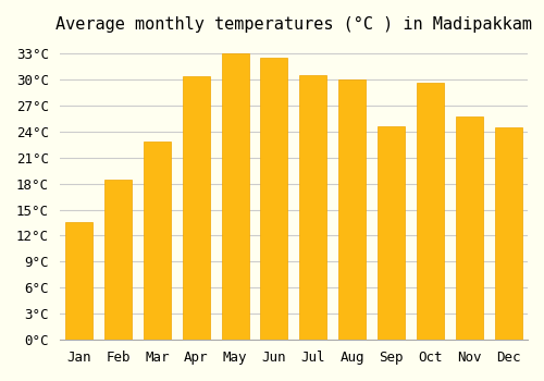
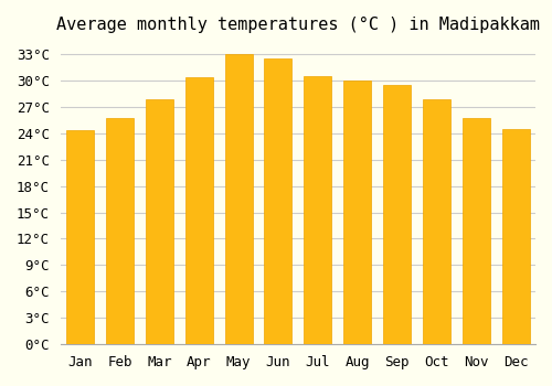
Jan: 13.6°C -> 24.3°C
Feb: 18.4°C -> 25.7°C
Mar: 22.8°C -> 27.8°C
Sep: 24.6°C -> 29.5°C
Oct: 29.6°C -> 27.8°C
